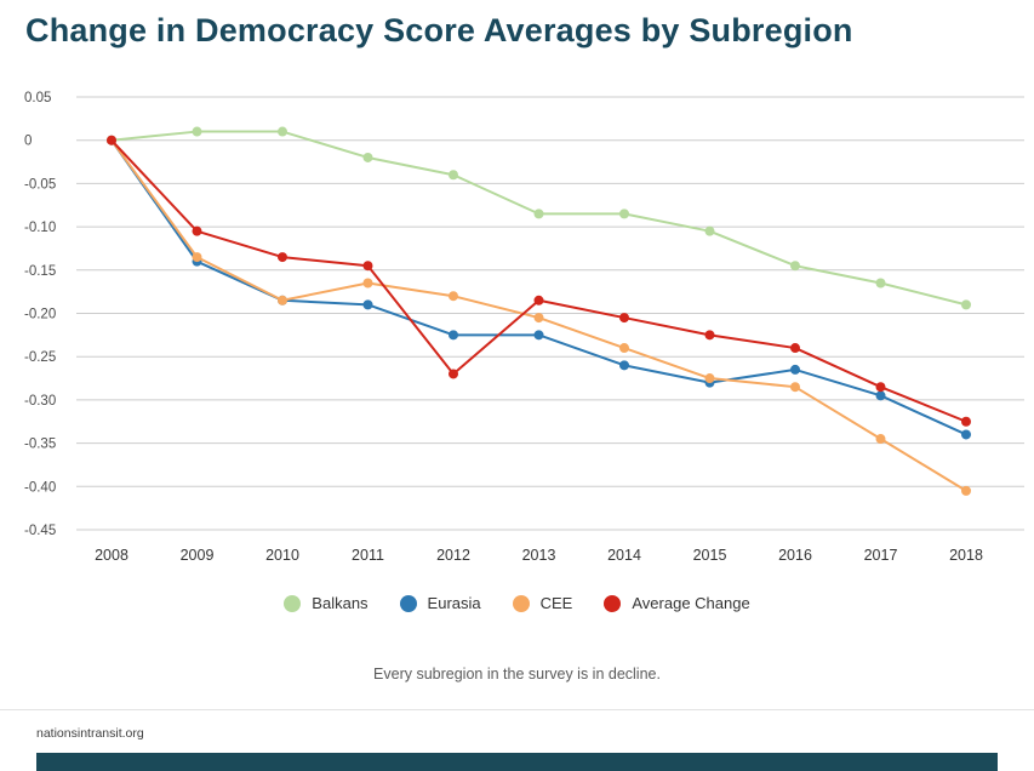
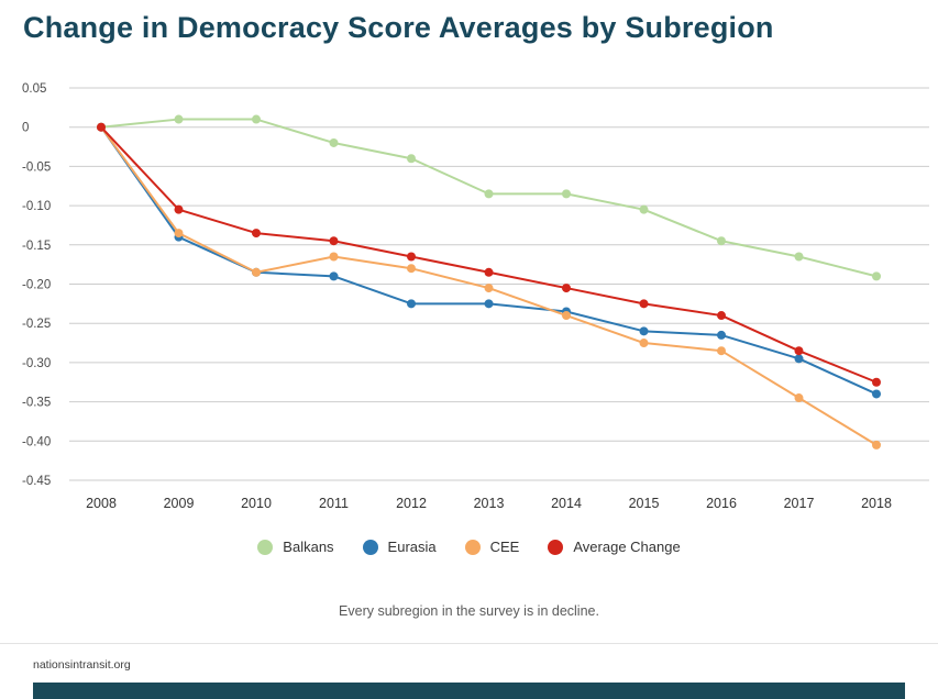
Average Change/2012: -0.27 -> -0.17
Eurasia/2014: -0.26 -> -0.23
Eurasia/2015: -0.28 -> -0.26
